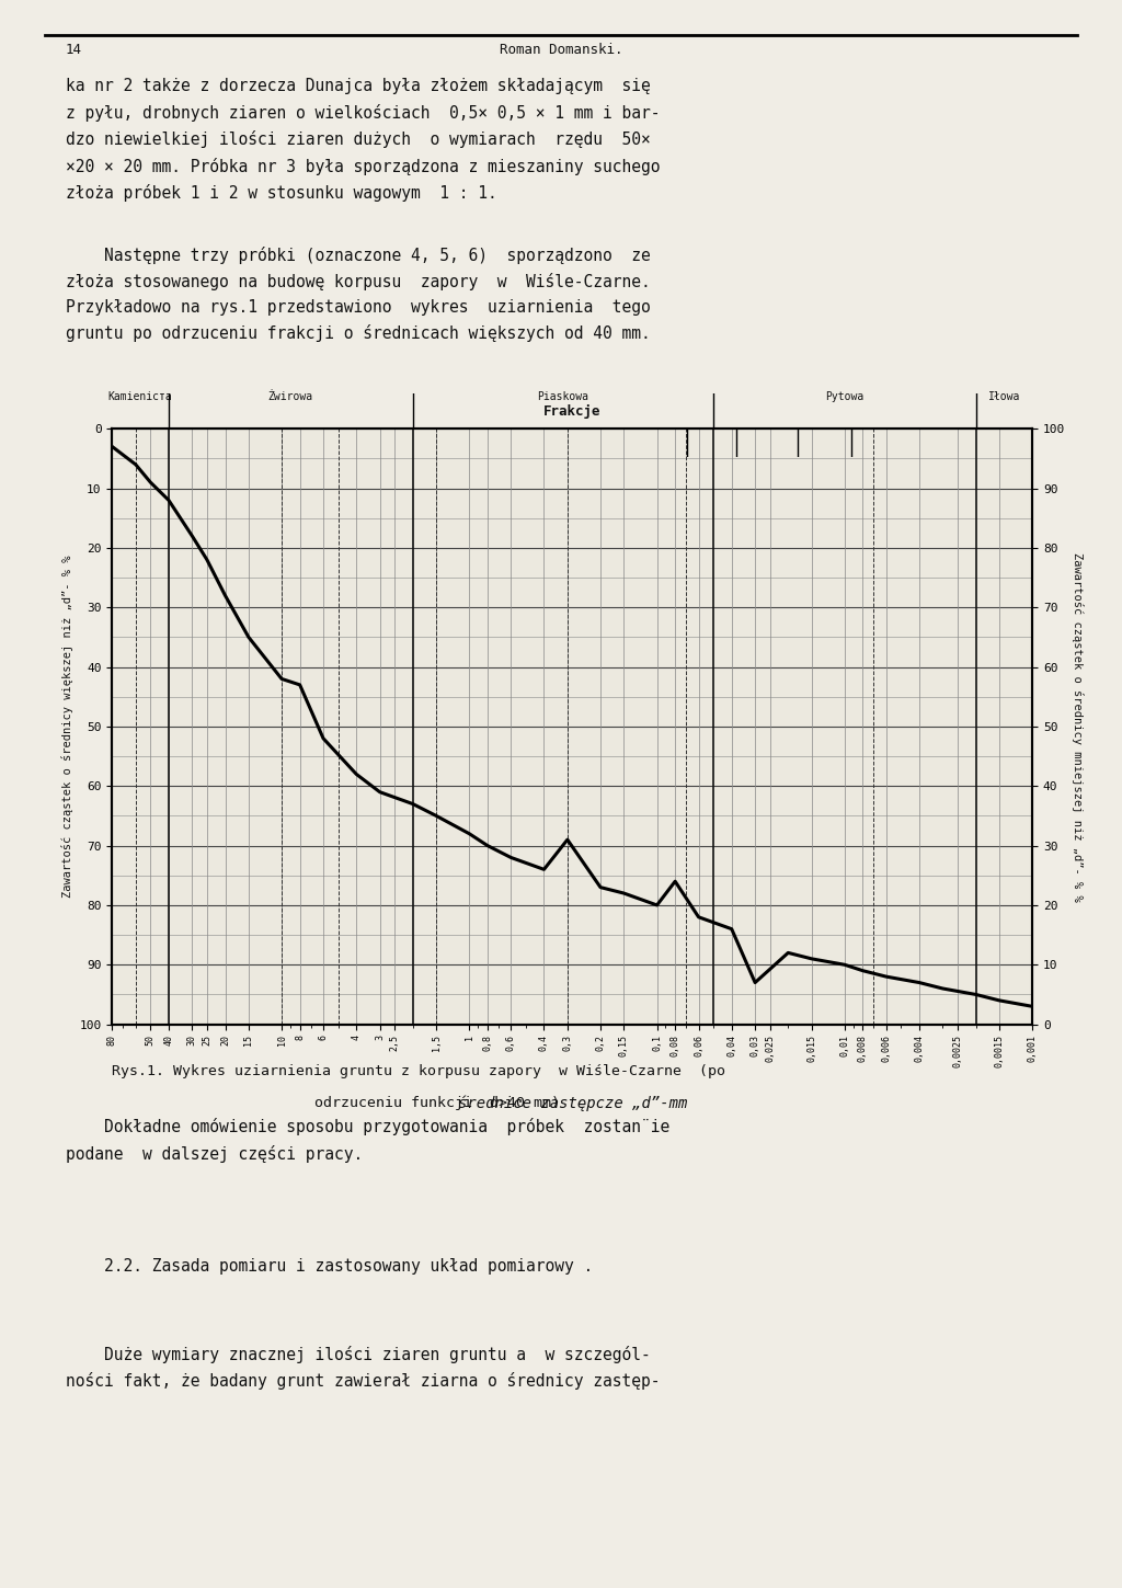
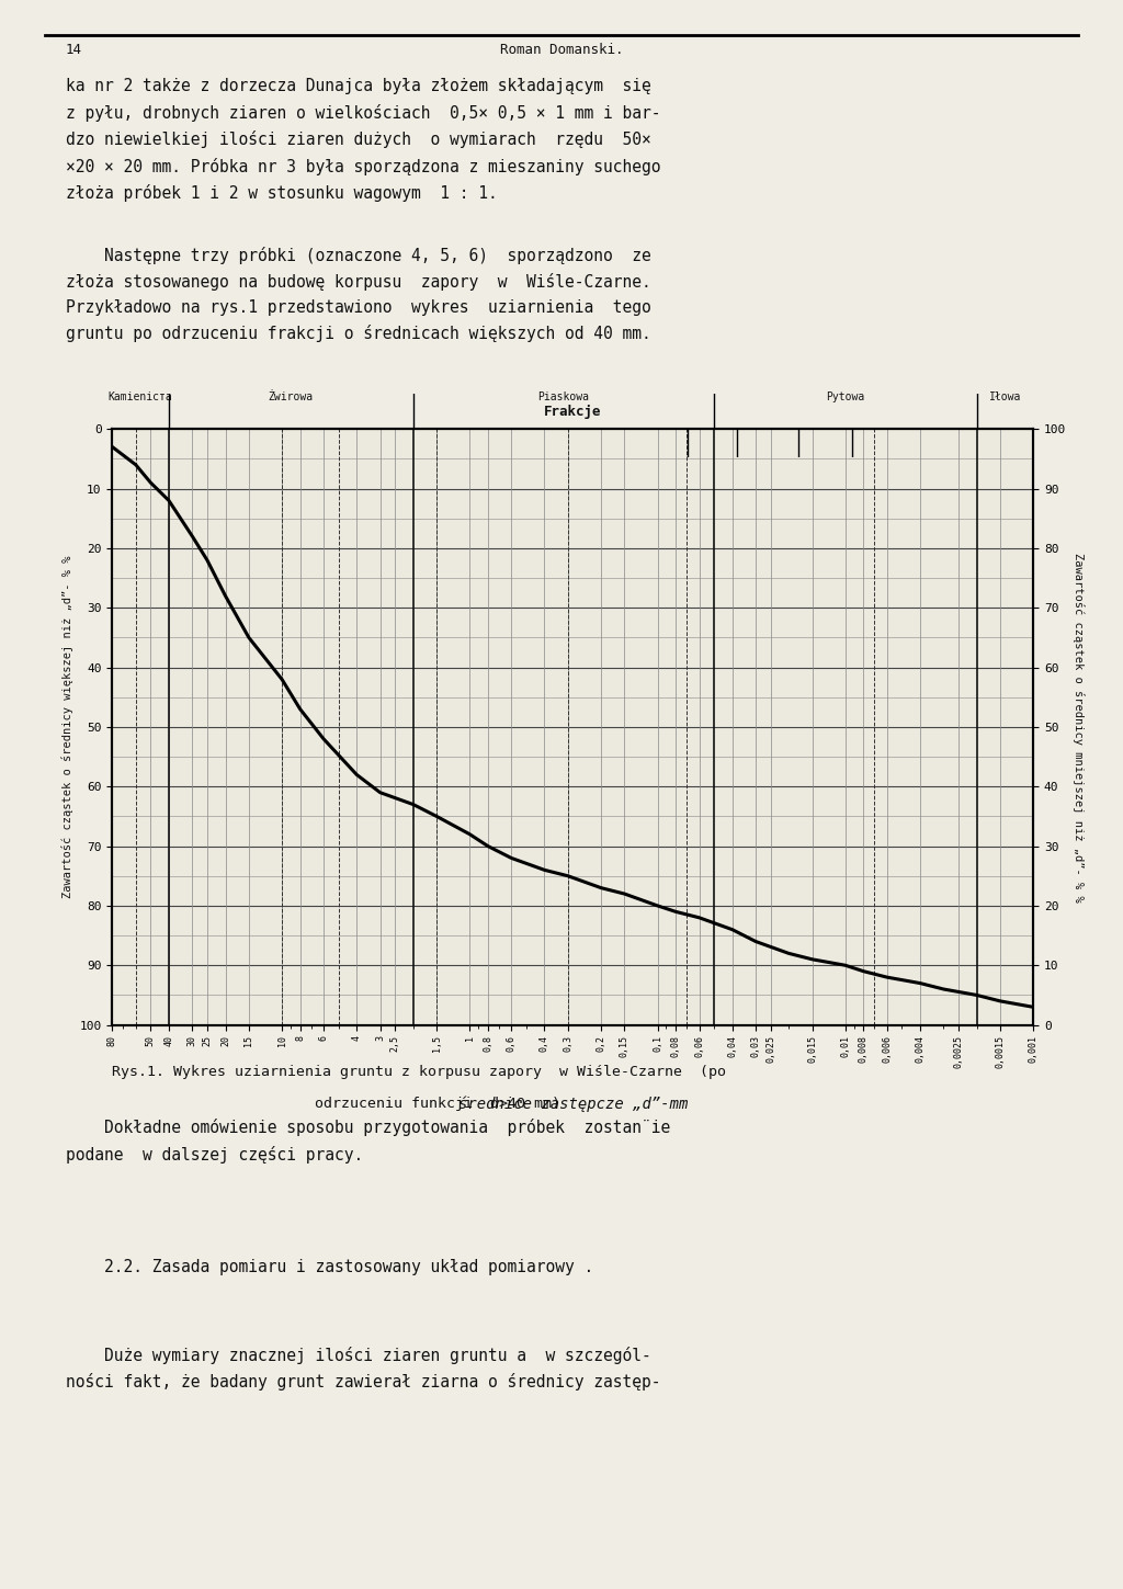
8: 43 -> 47
0,3: 69 -> 75
0,08: 76 -> 81
0,03: 93 -> 86
